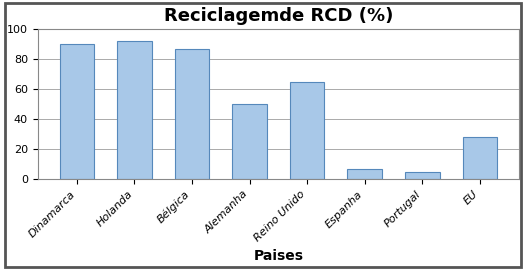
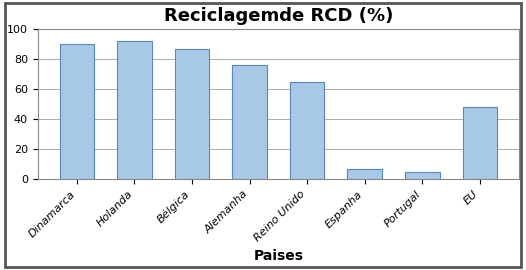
Alemanha: 50 -> 76
EU: 28 -> 48
